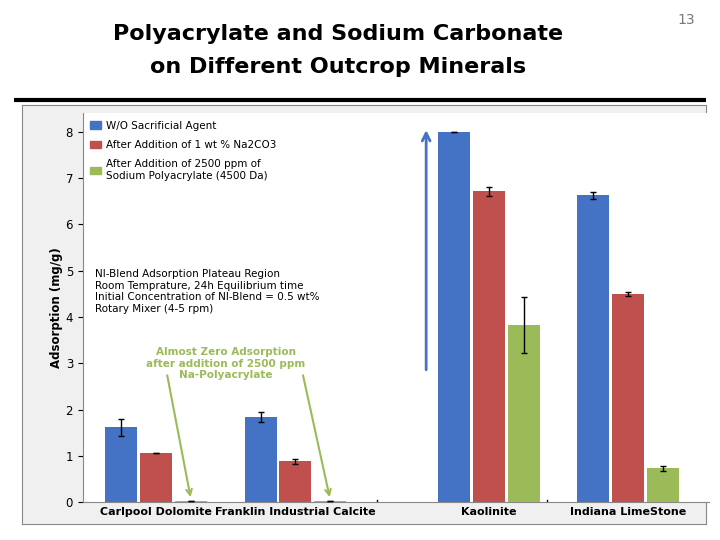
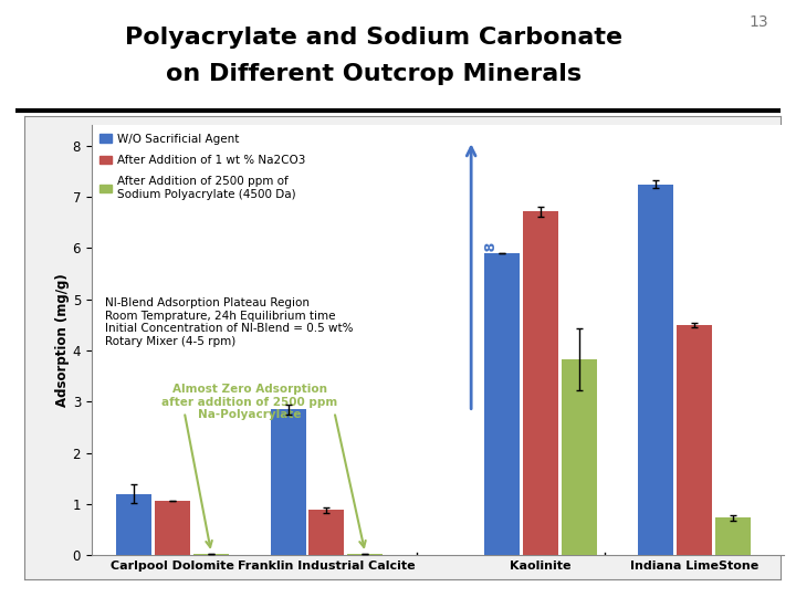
W/O Sacrificial Agent/Carlpool Dolomite: 1.62 -> 1.20
W/O Sacrificial Agent/Franklin Industrial Calcite: 1.84 -> 2.85
W/O Sacrificial Agent/Kaolinite: 8.00 -> 5.90
W/O Sacrificial Agent/Indiana LimeStone: 6.63 -> 7.25
